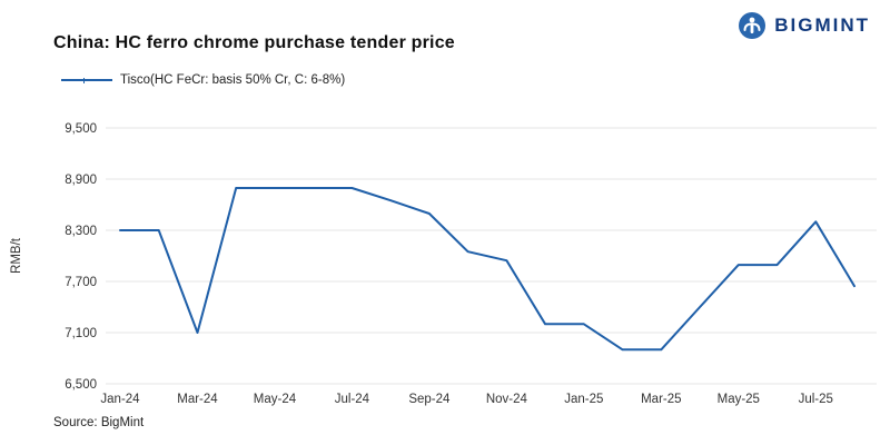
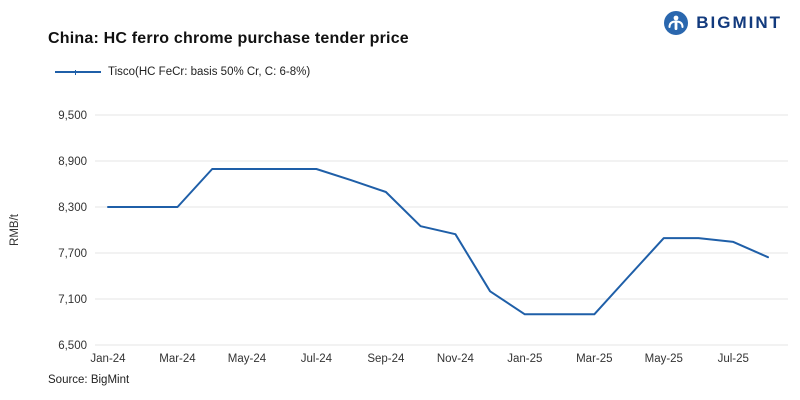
Mar-24: 7100 -> 8300
Jan-25: 7200 -> 6900
Jul-25: 8400 -> 7800
